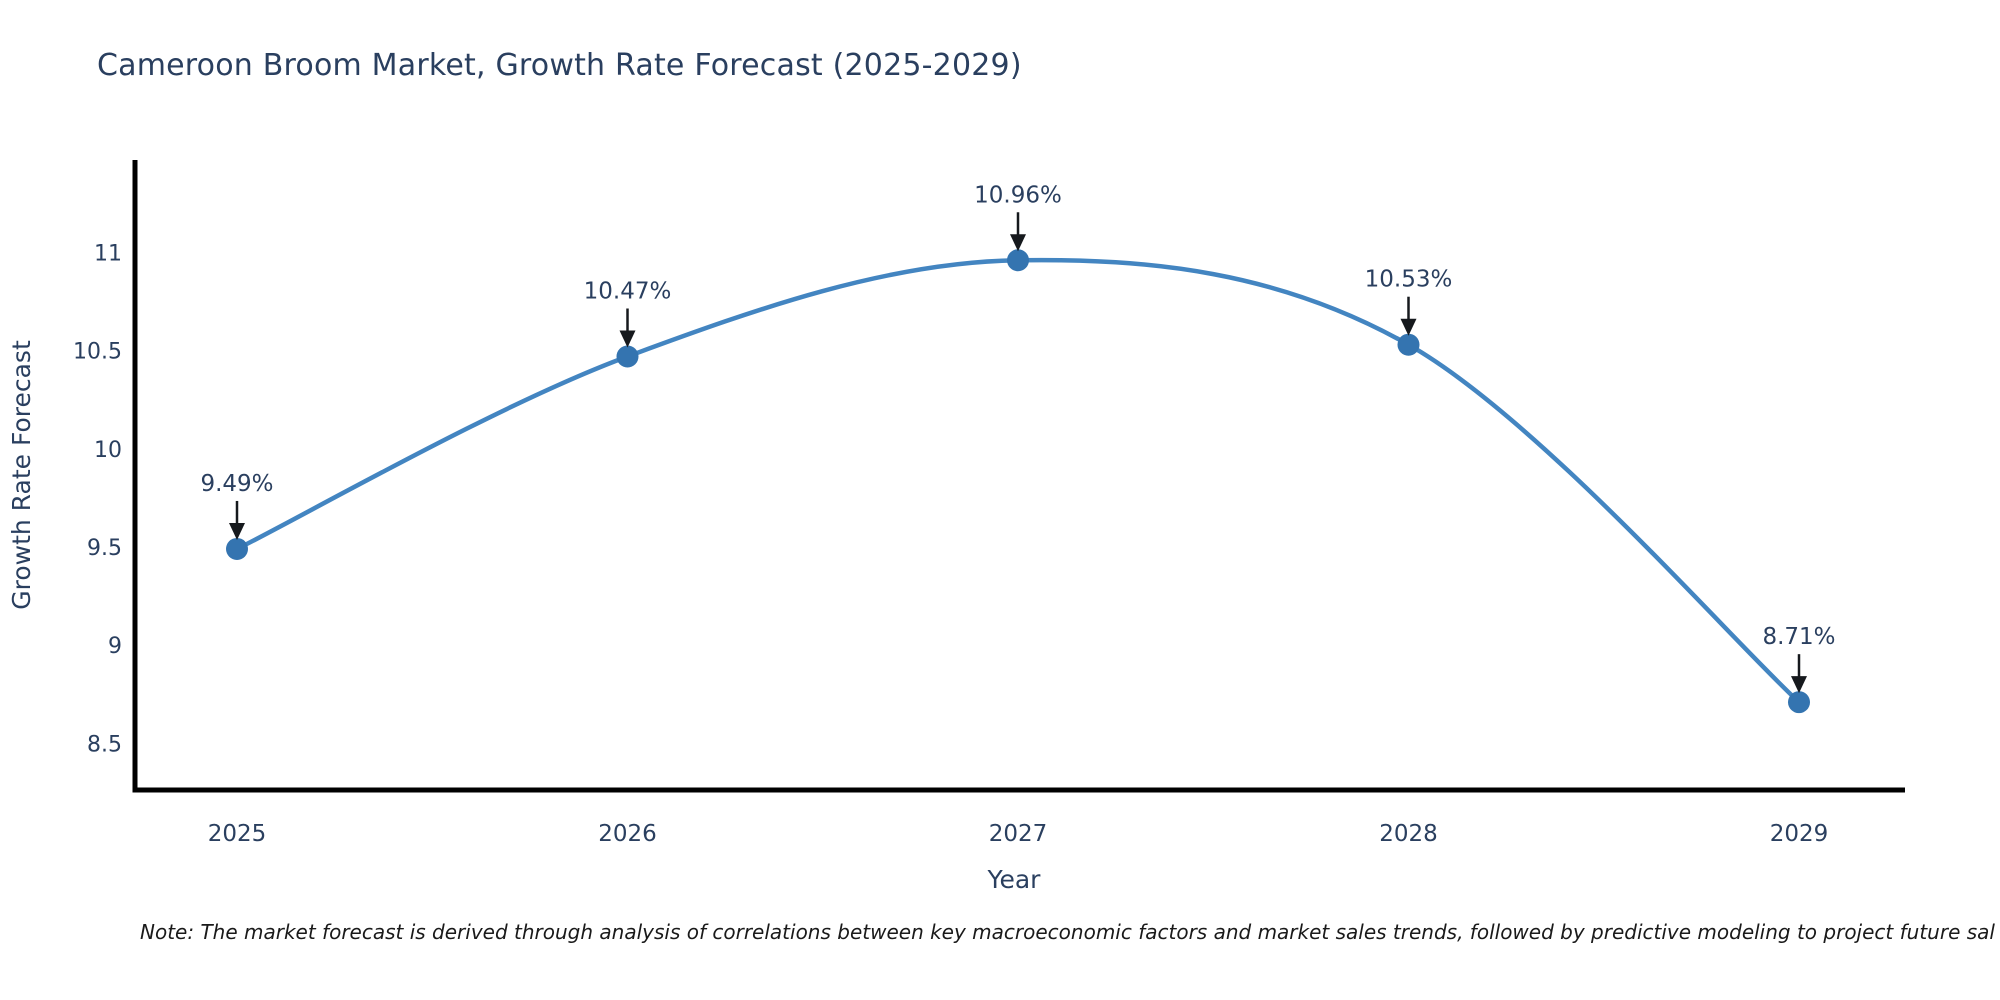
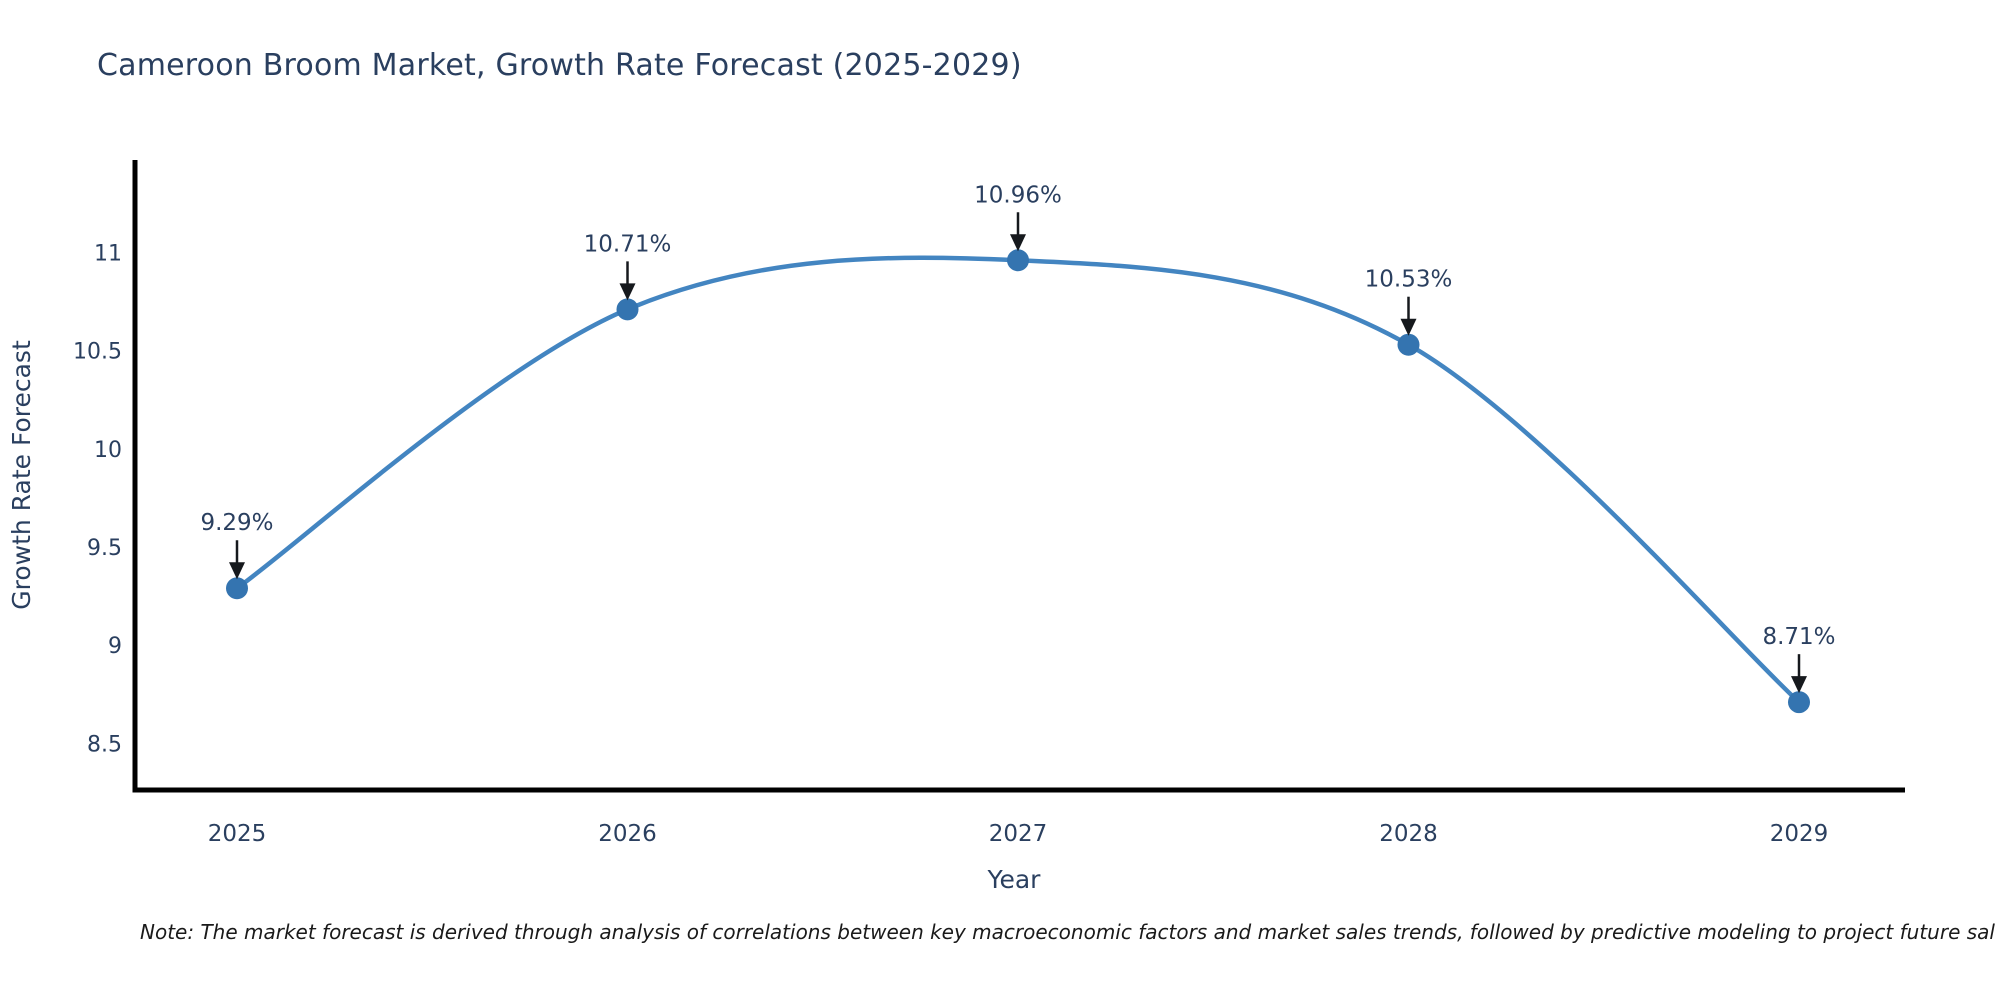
2025: 9.49% -> 9.29%
2026: 10.47% -> 10.71%
